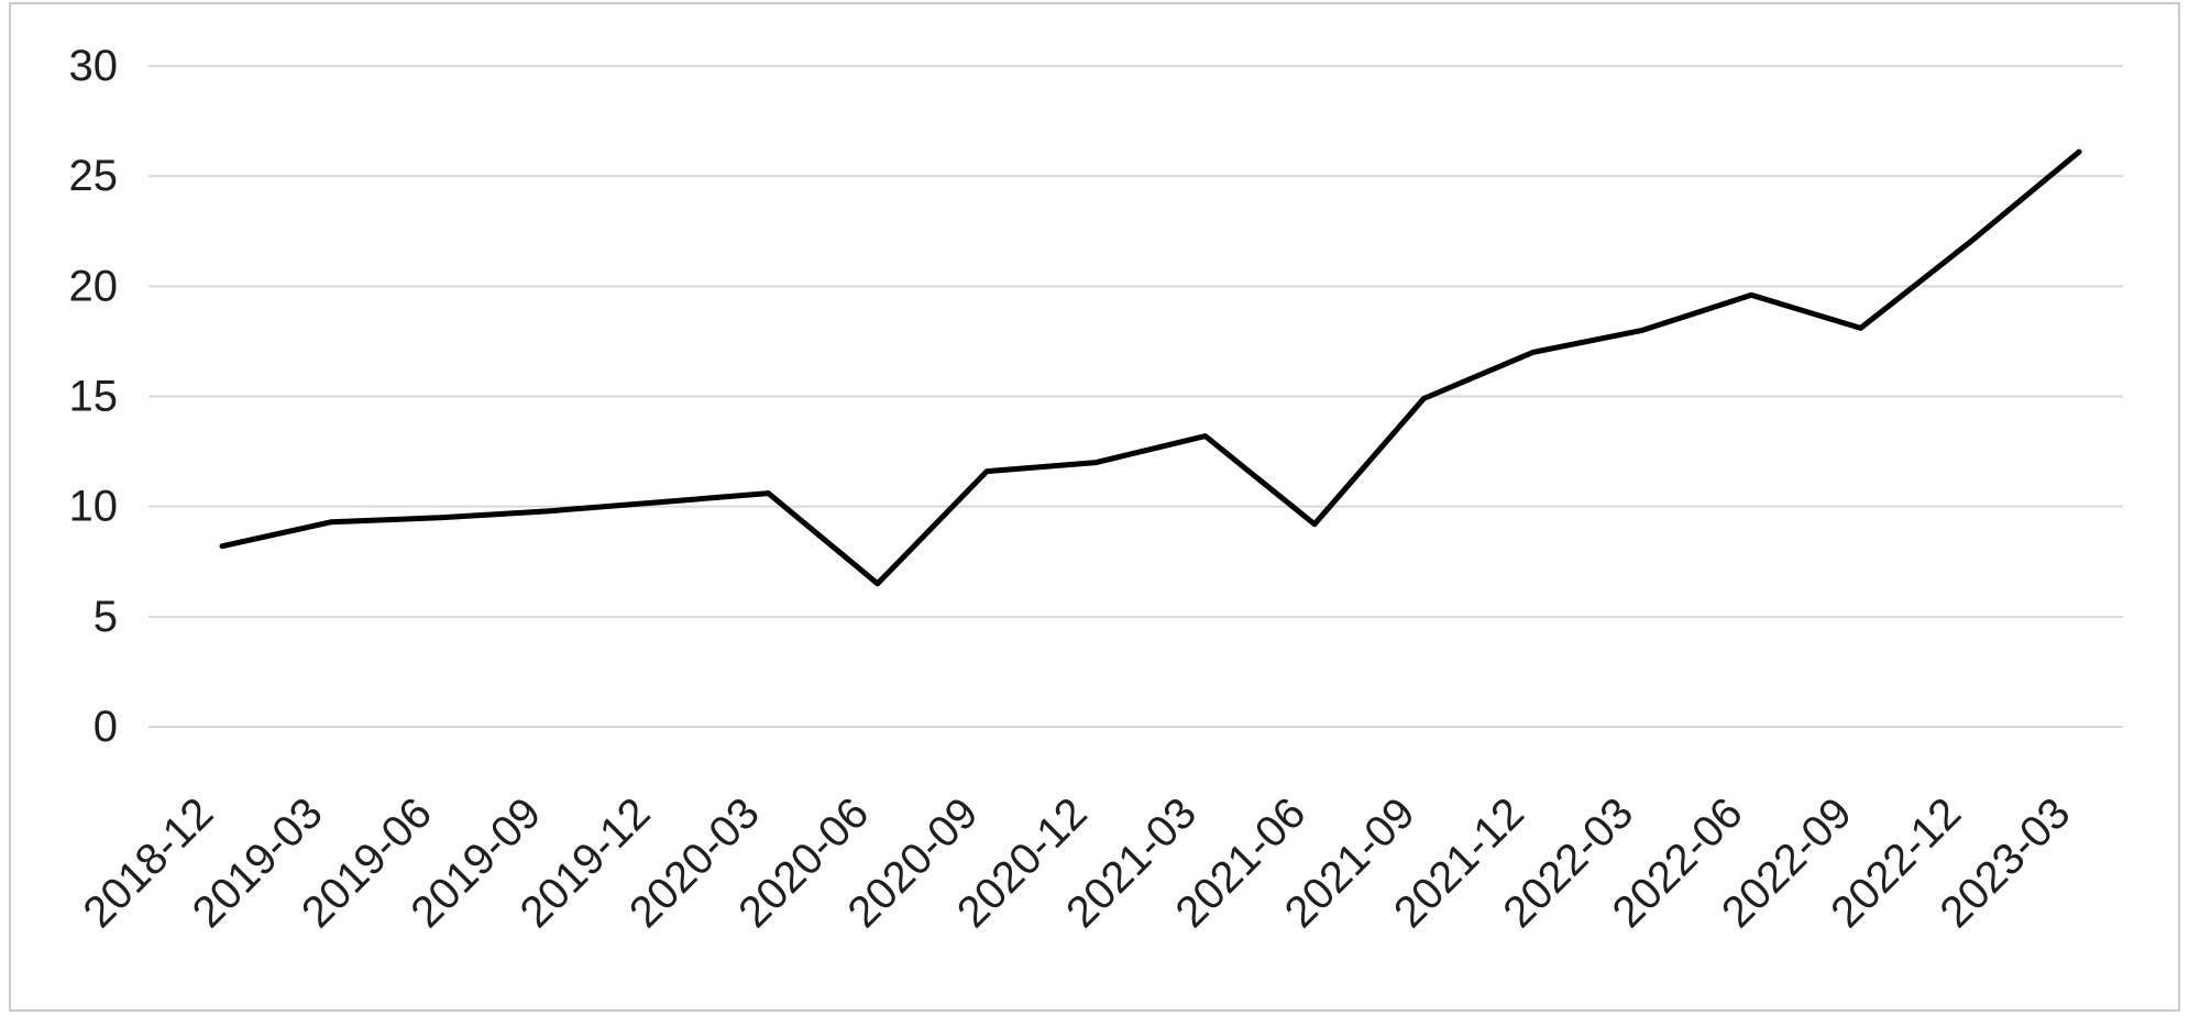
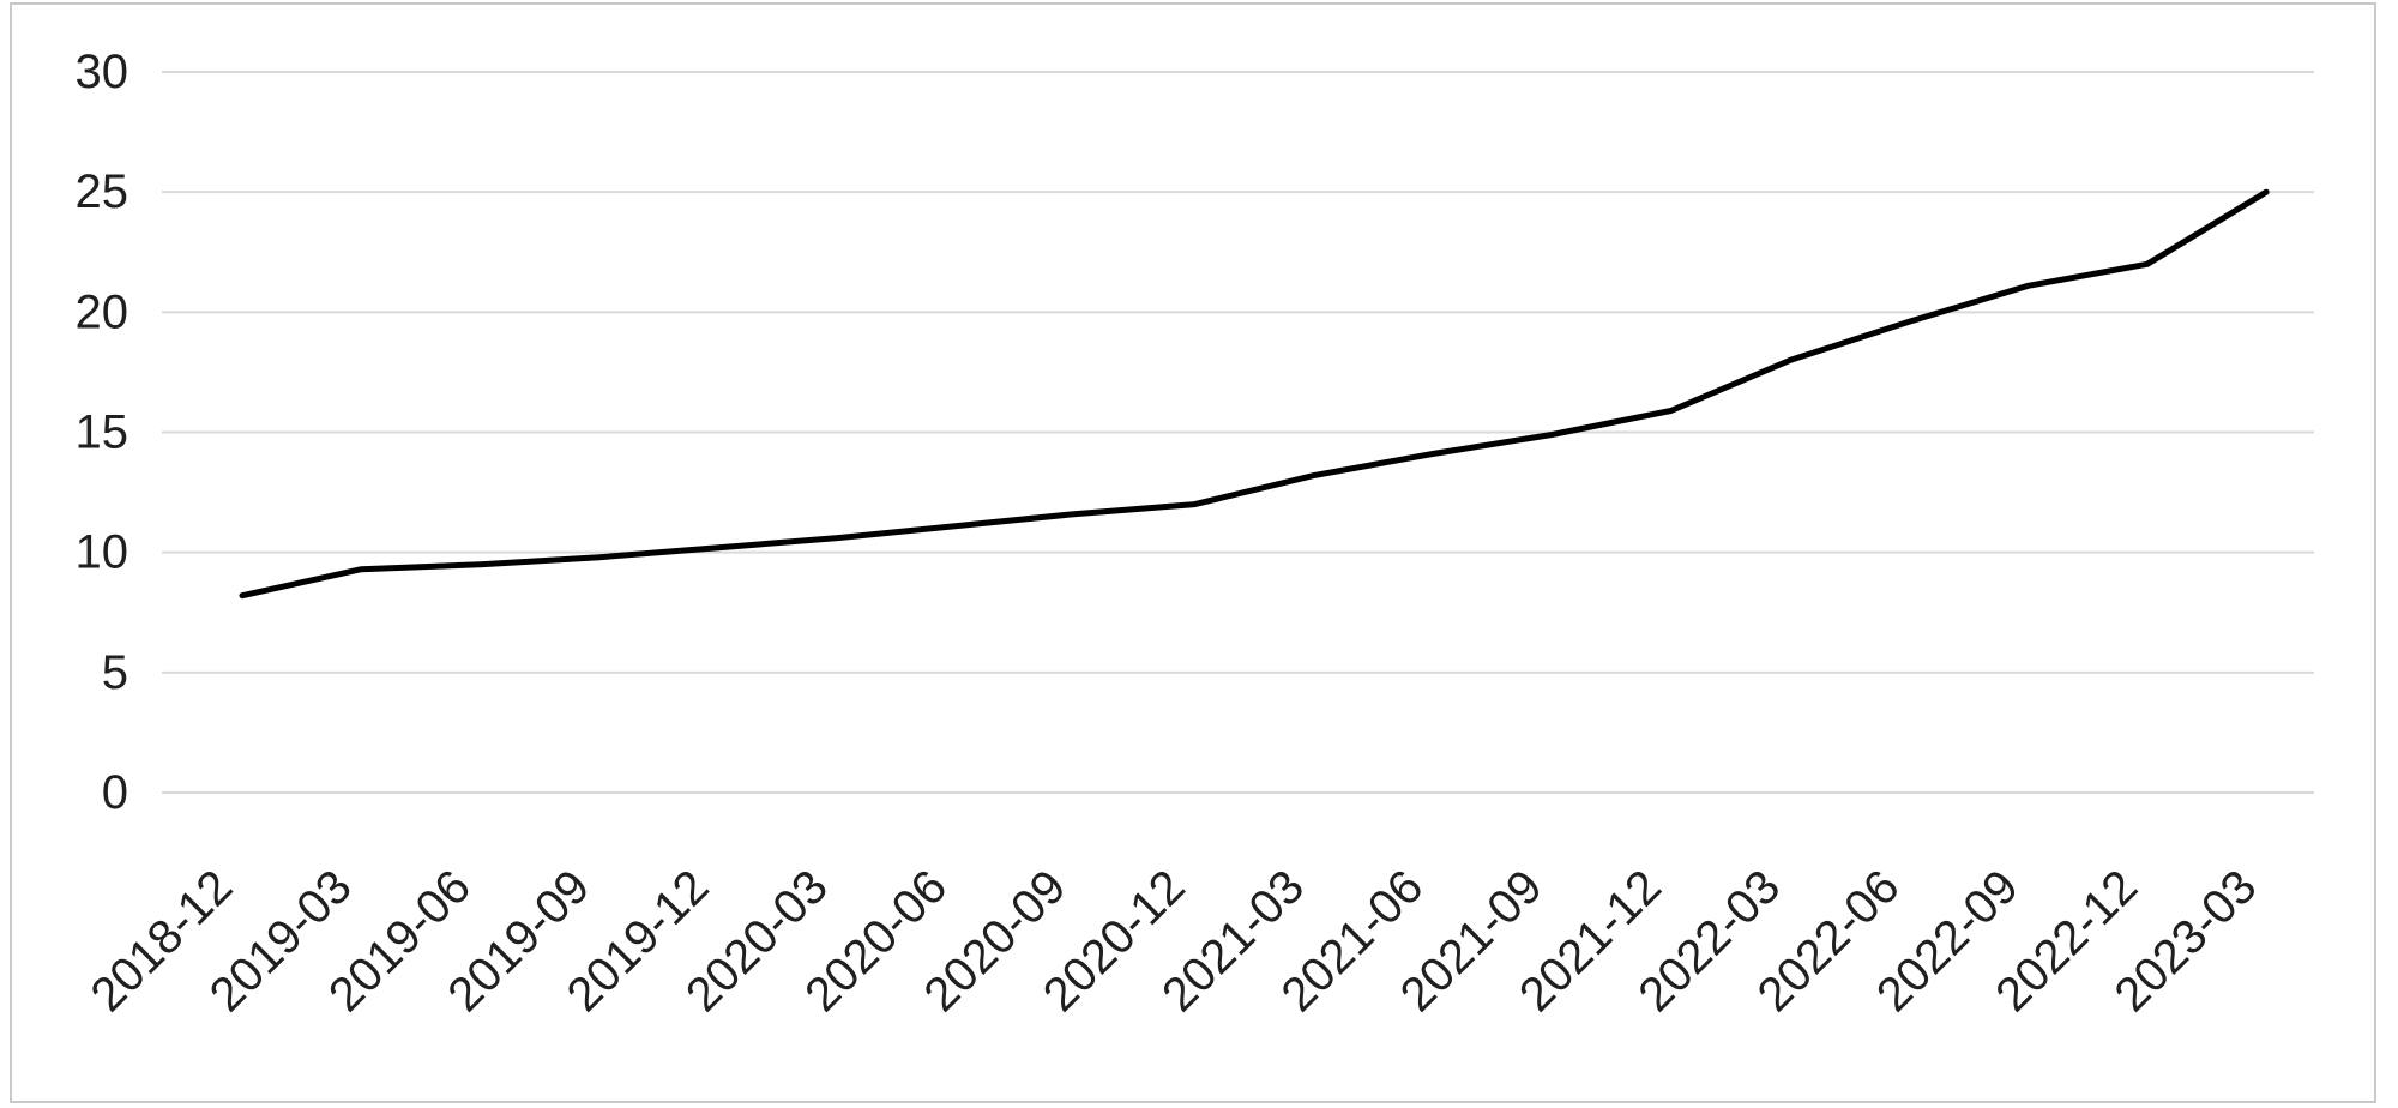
2020-06: 6.5 -> 11.1
2021-06: 9.2 -> 14.1
2021-12: 17.0 -> 15.9
2022-09: 18.1 -> 21.1
2023-03: 26.1 -> 25.0
